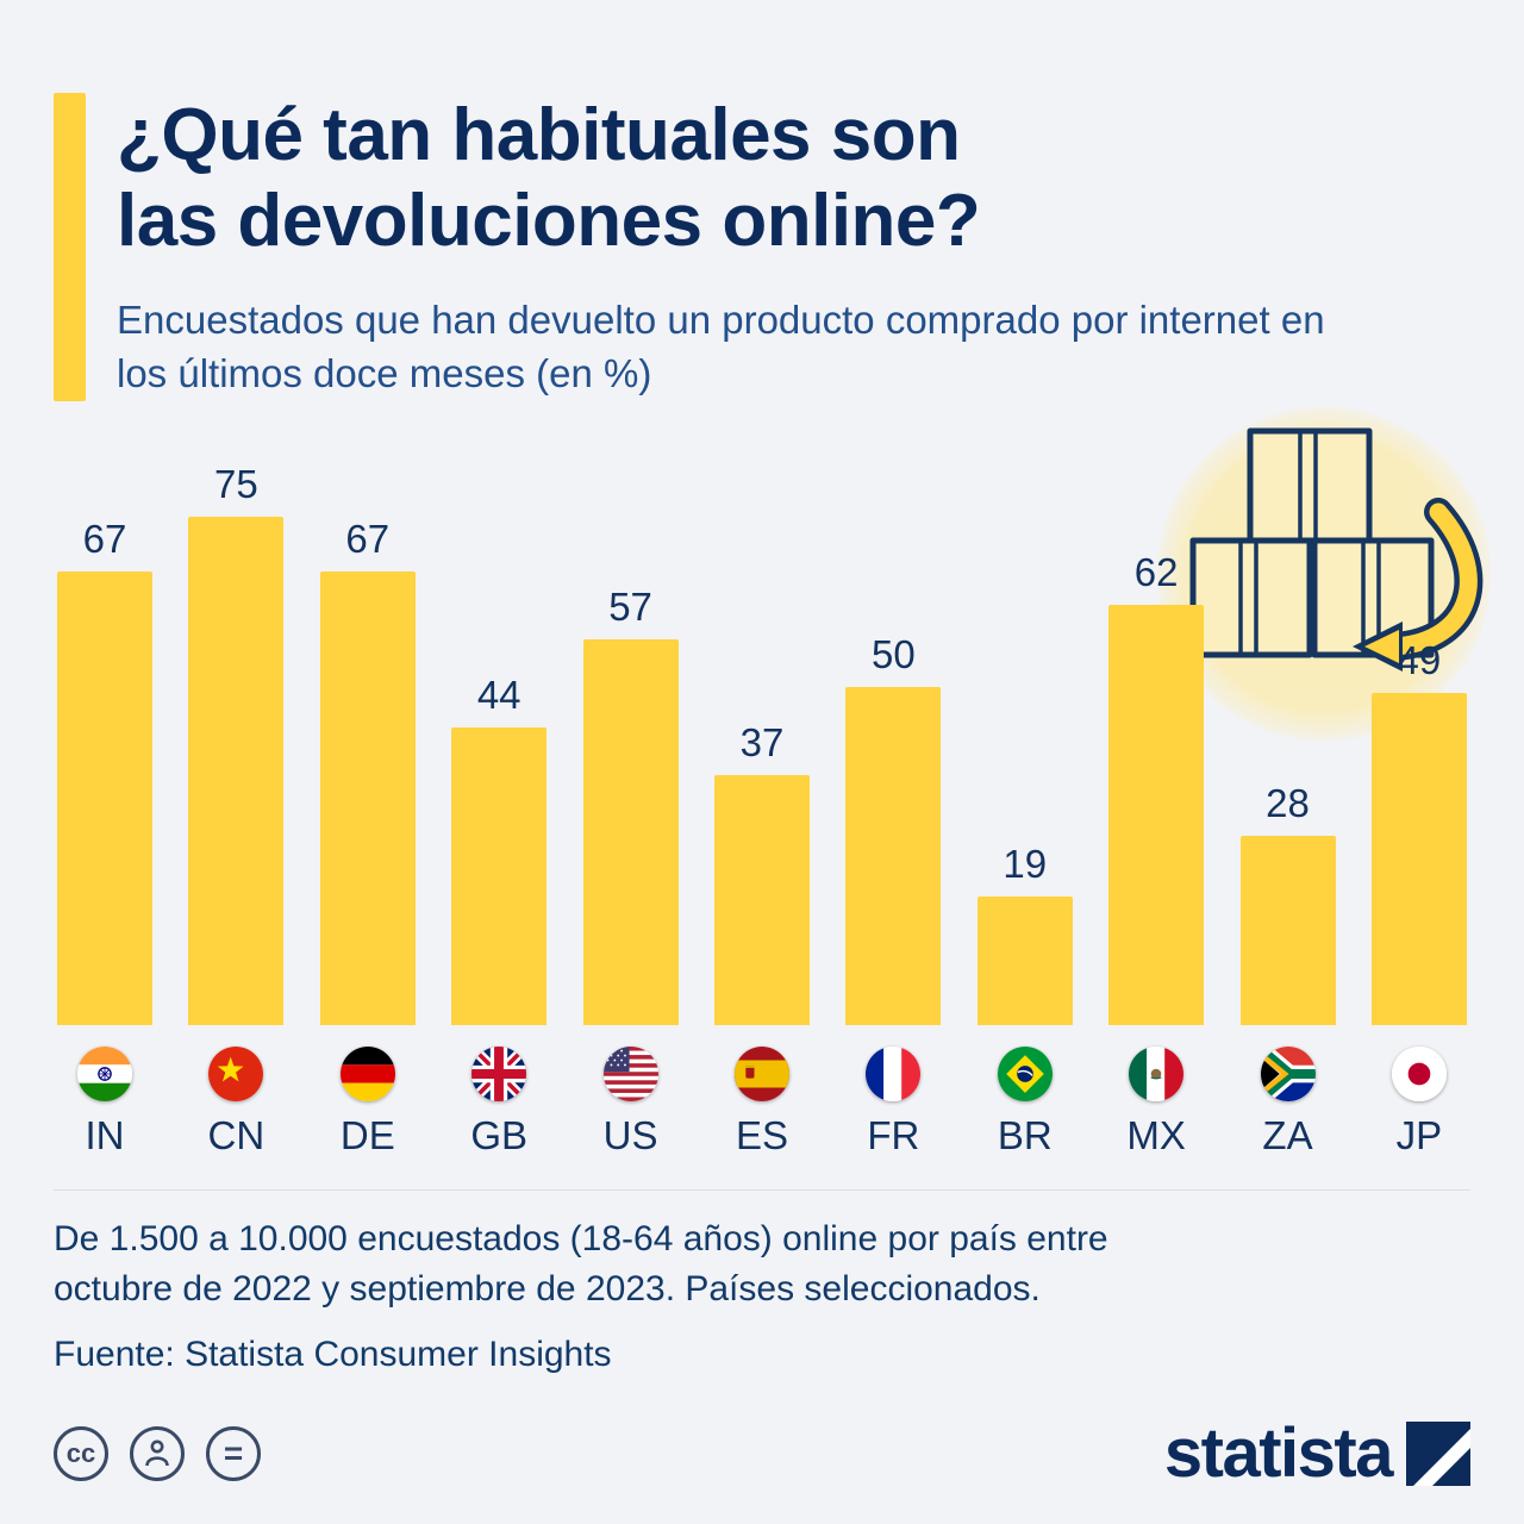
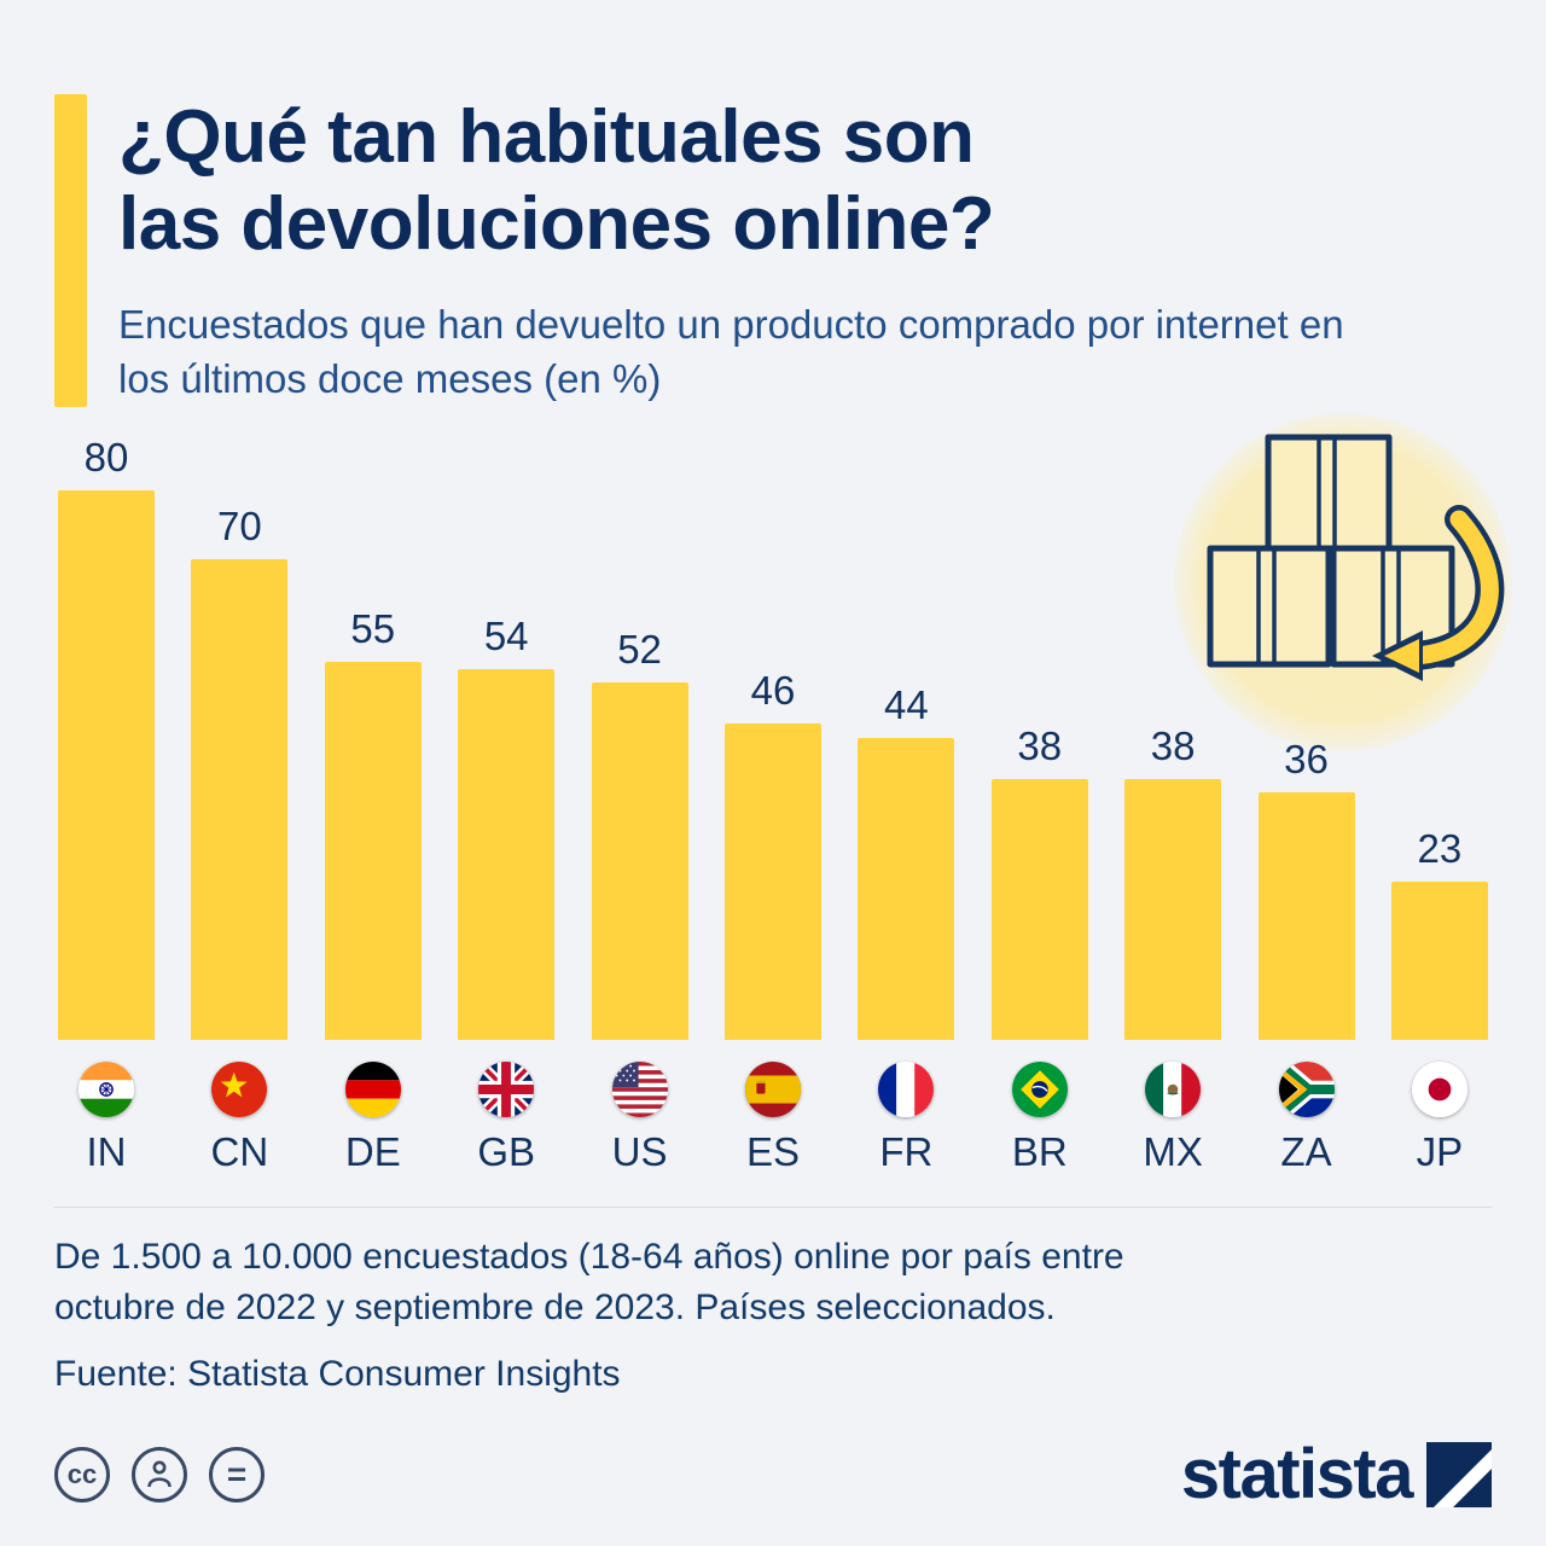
IN: 67 -> 80
CN: 75 -> 70
DE: 67 -> 55
GB: 44 -> 54
US: 57 -> 52
ES: 37 -> 46
FR: 50 -> 44
BR: 19 -> 38
MX: 62 -> 38
ZA: 28 -> 36
JP: 49 -> 23
